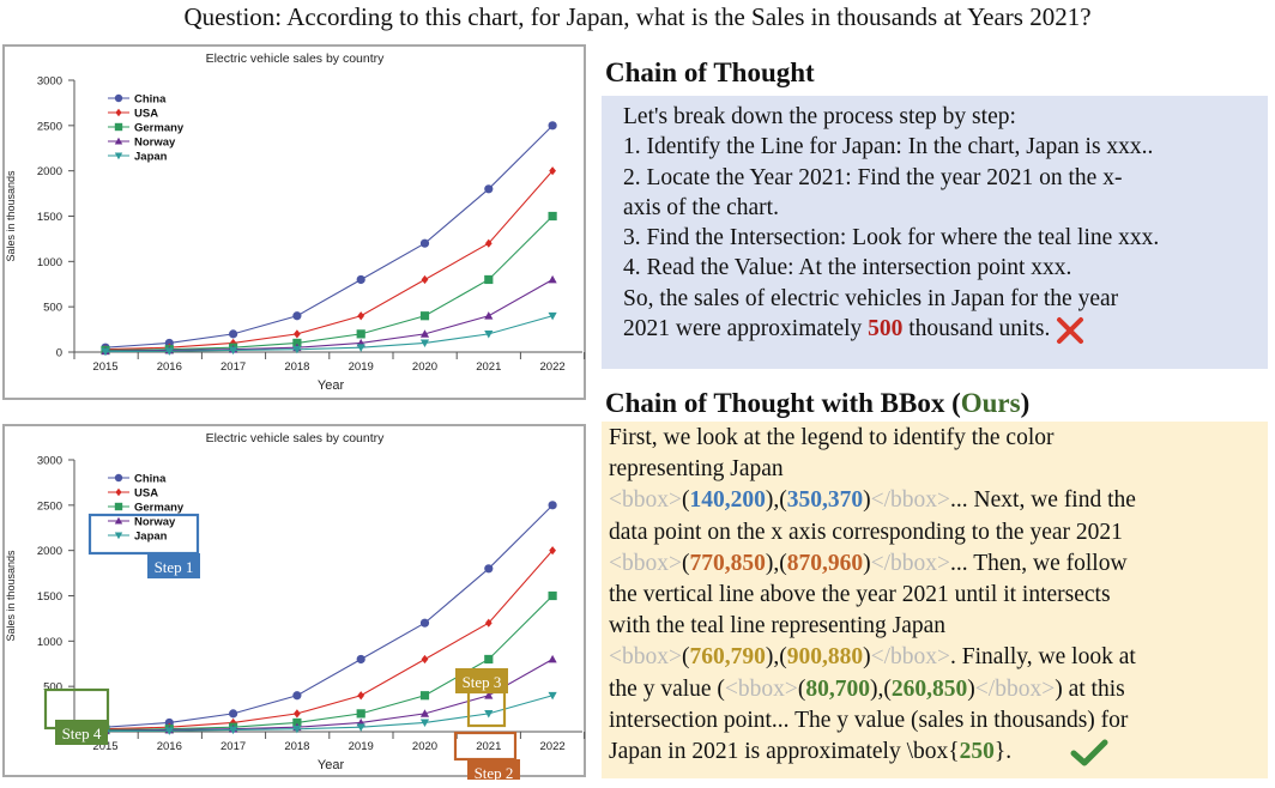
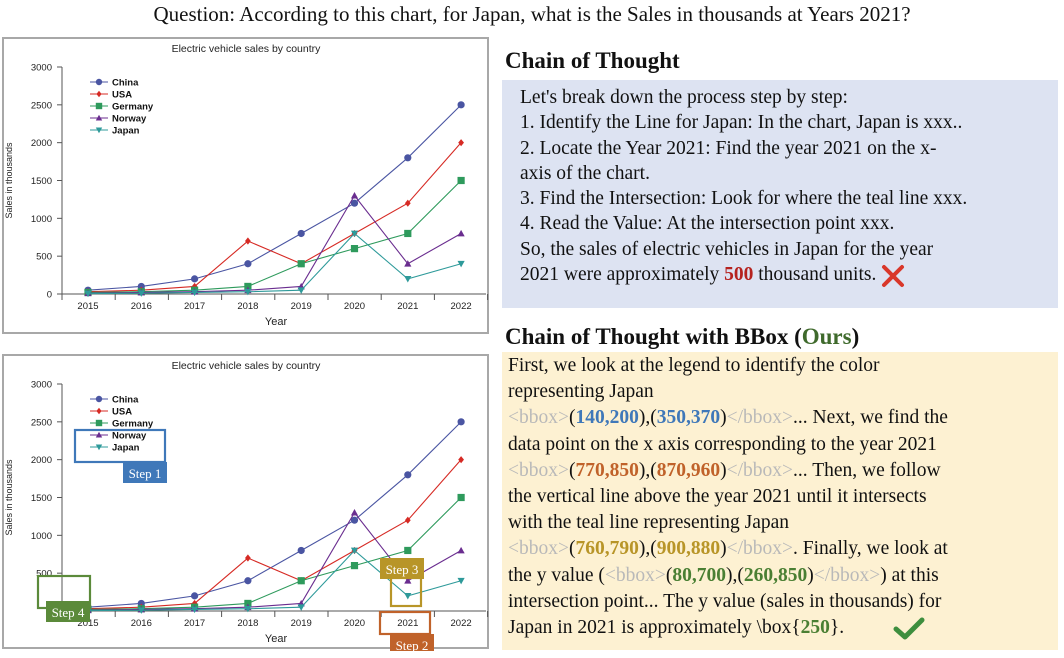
USA/2018: 200 -> 700
Germany/2019: 200 -> 400
Germany/2020: 400 -> 600
Norway/2020: 200 -> 1300
Japan/2020: 100 -> 800
